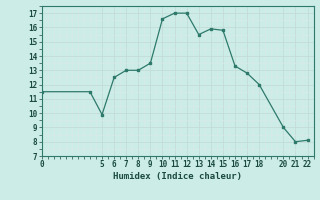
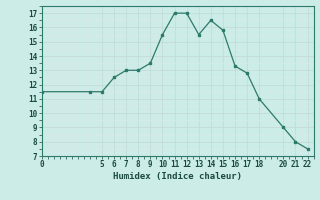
5: 9.9 -> 11.5
10: 16.6 -> 15.5
14: 15.9 -> 16.5
18: 12.0 -> 11.0
22: 8.1 -> 7.5
